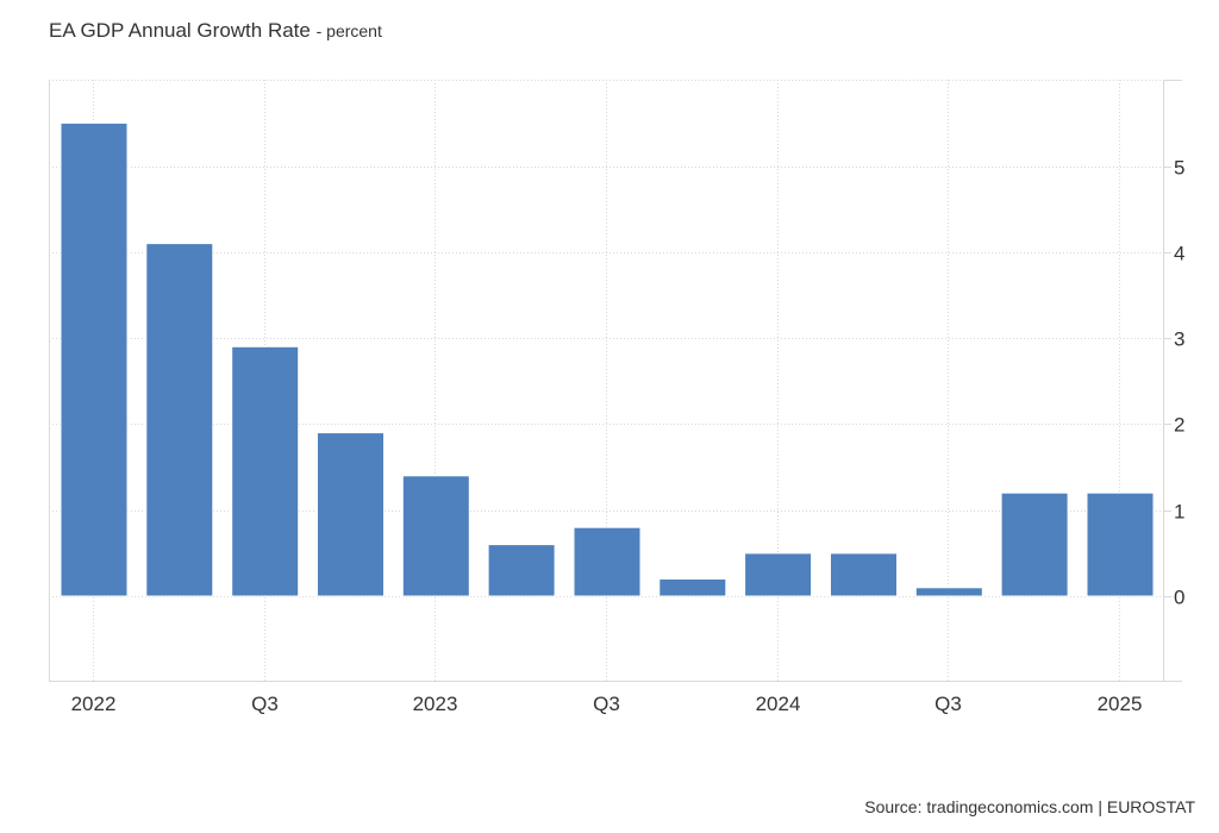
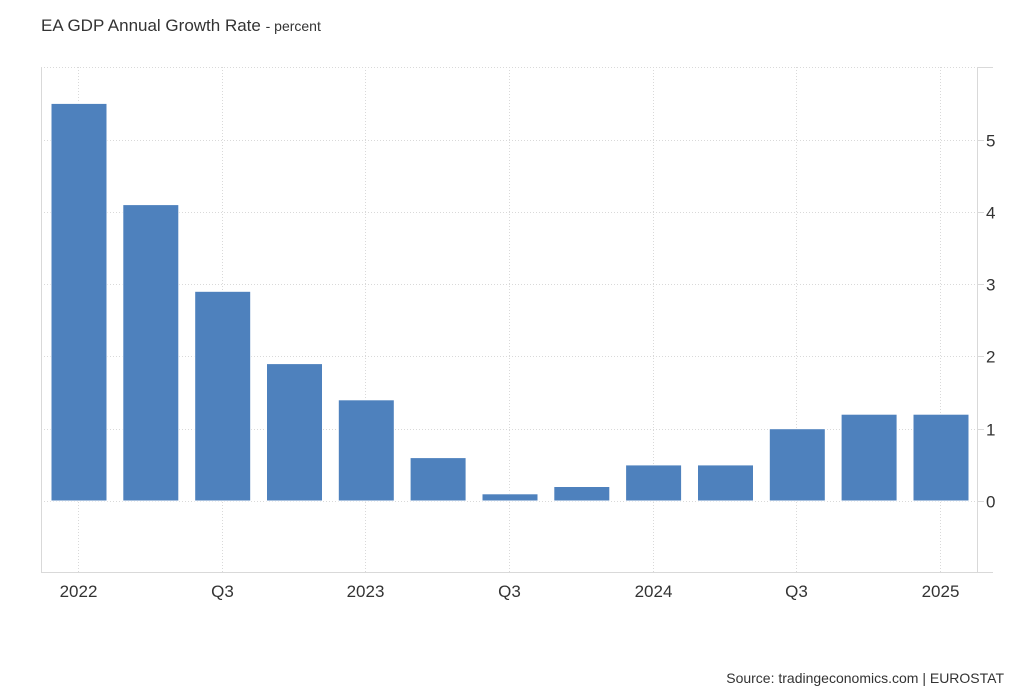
2023 Q3: 0.8 -> 0.1
2024 Q3: 0.1 -> 1.0
